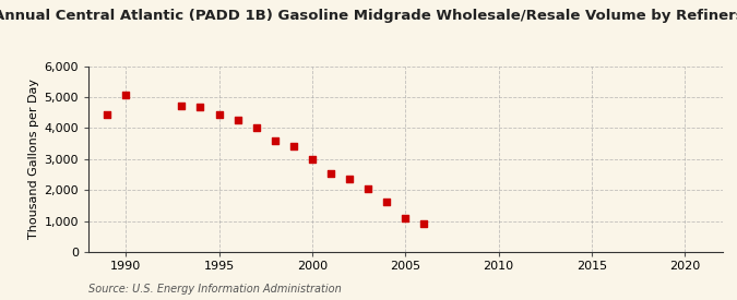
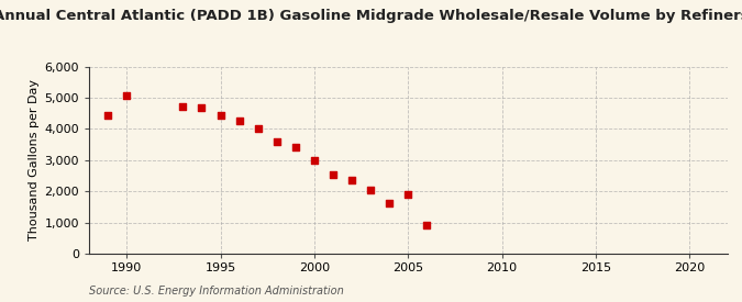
2005: 1,100 -> 1,900
